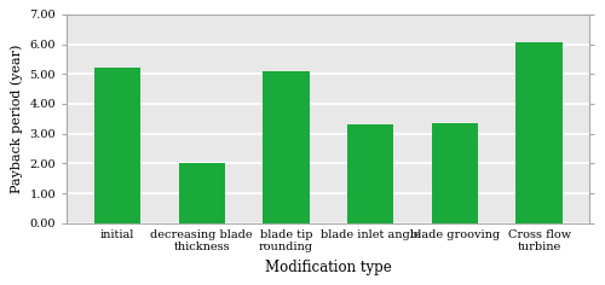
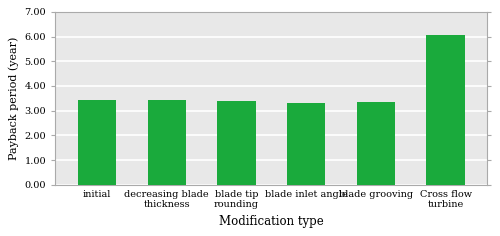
initial: 5.20 -> 3.45
decreasing blade thickness: 2.00 -> 3.45
blade tip rounding: 5.10 -> 3.38
